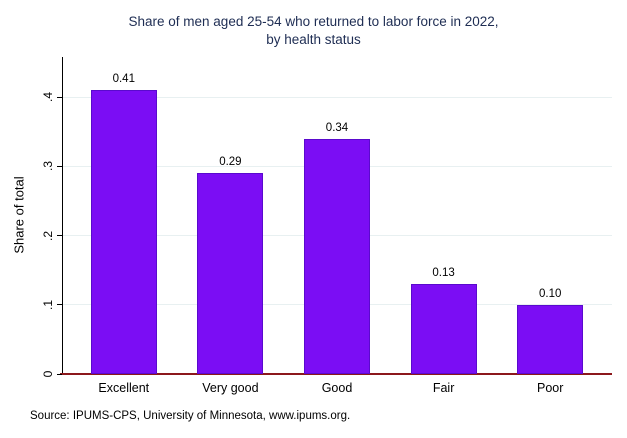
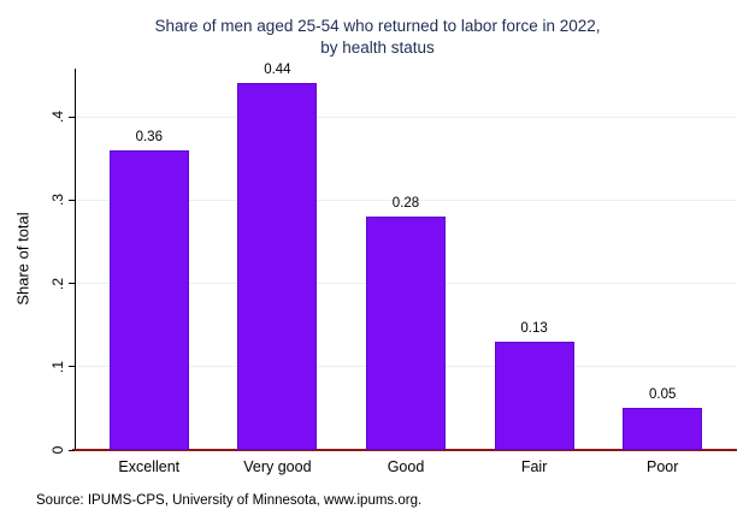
Excellent: 0.41 -> 0.36
Very good: 0.29 -> 0.44
Good: 0.34 -> 0.28
Poor: 0.10 -> 0.05
